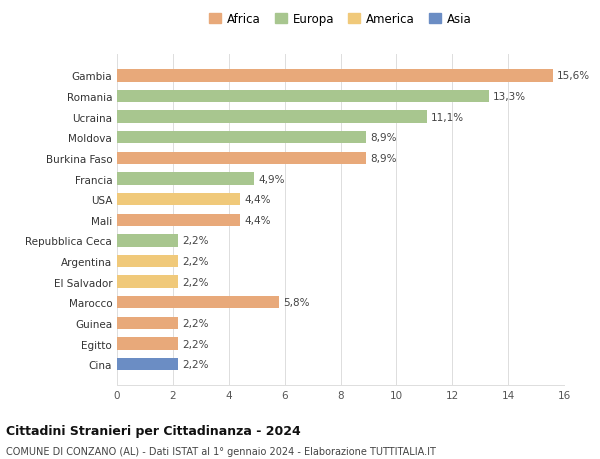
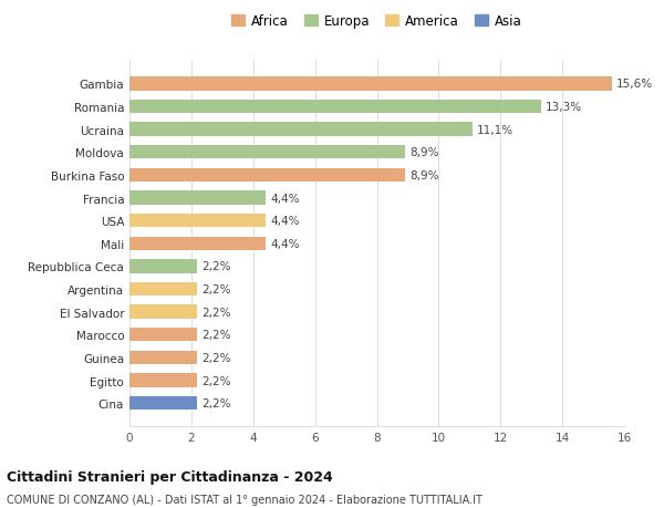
Francia: 4,9% -> 4,4%
Marocco: 5,8% -> 2,2%
